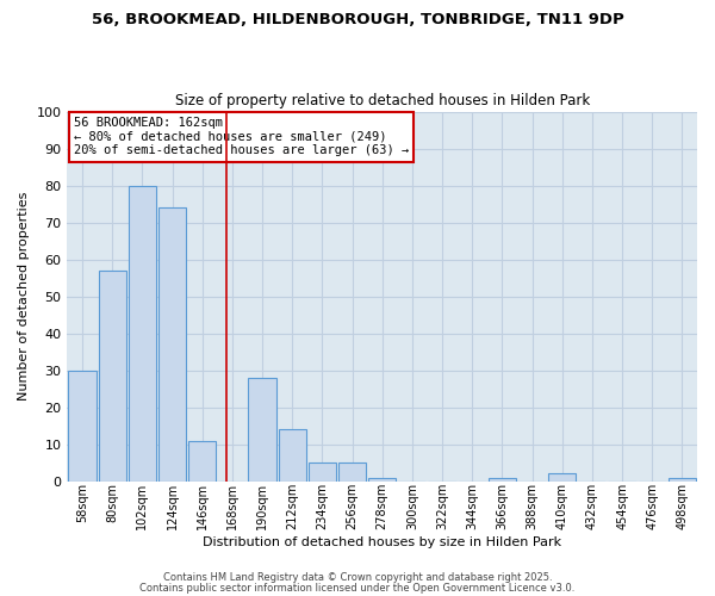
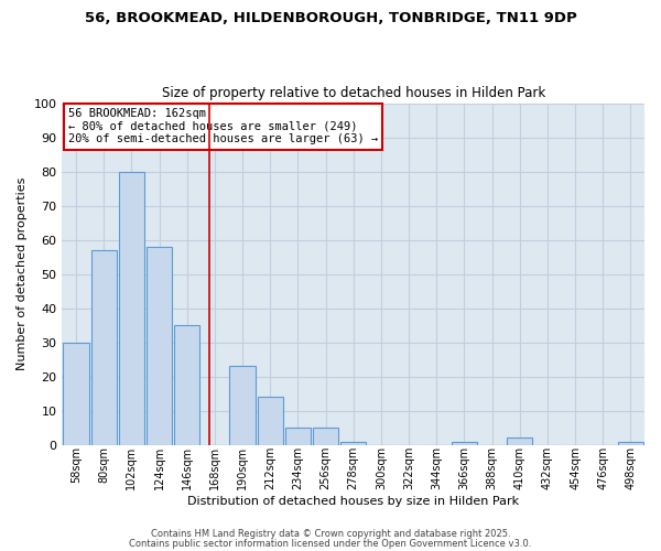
124sqm: 74 -> 58
146sqm: 11 -> 35
190sqm: 28 -> 23
